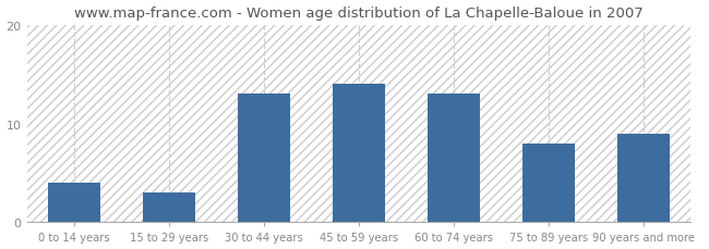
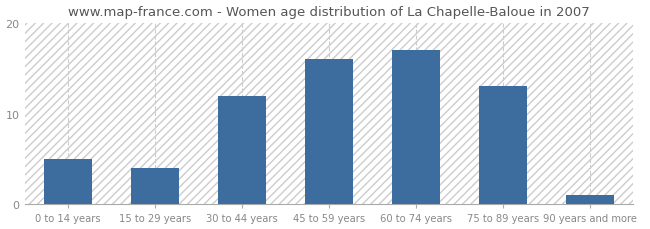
0 to 14 years: 4 -> 5
15 to 29 years: 3 -> 4
30 to 44 years: 13 -> 12
45 to 59 years: 14 -> 16
60 to 74 years: 13 -> 17
75 to 89 years: 8 -> 13
90 years and more: 9 -> 1
